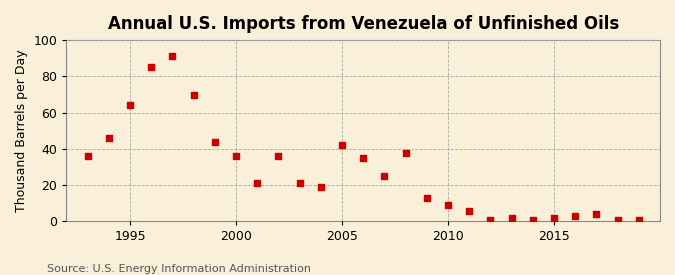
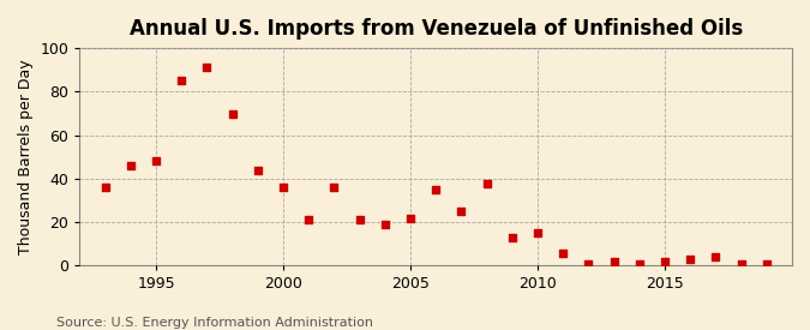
1995: 64 -> 48
2005: 42 -> 22
2010: 9 -> 15
